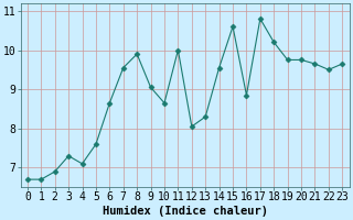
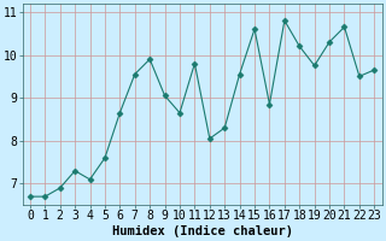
11: 10.00 -> 9.80
20: 9.75 -> 10.30
21: 9.65 -> 10.65
